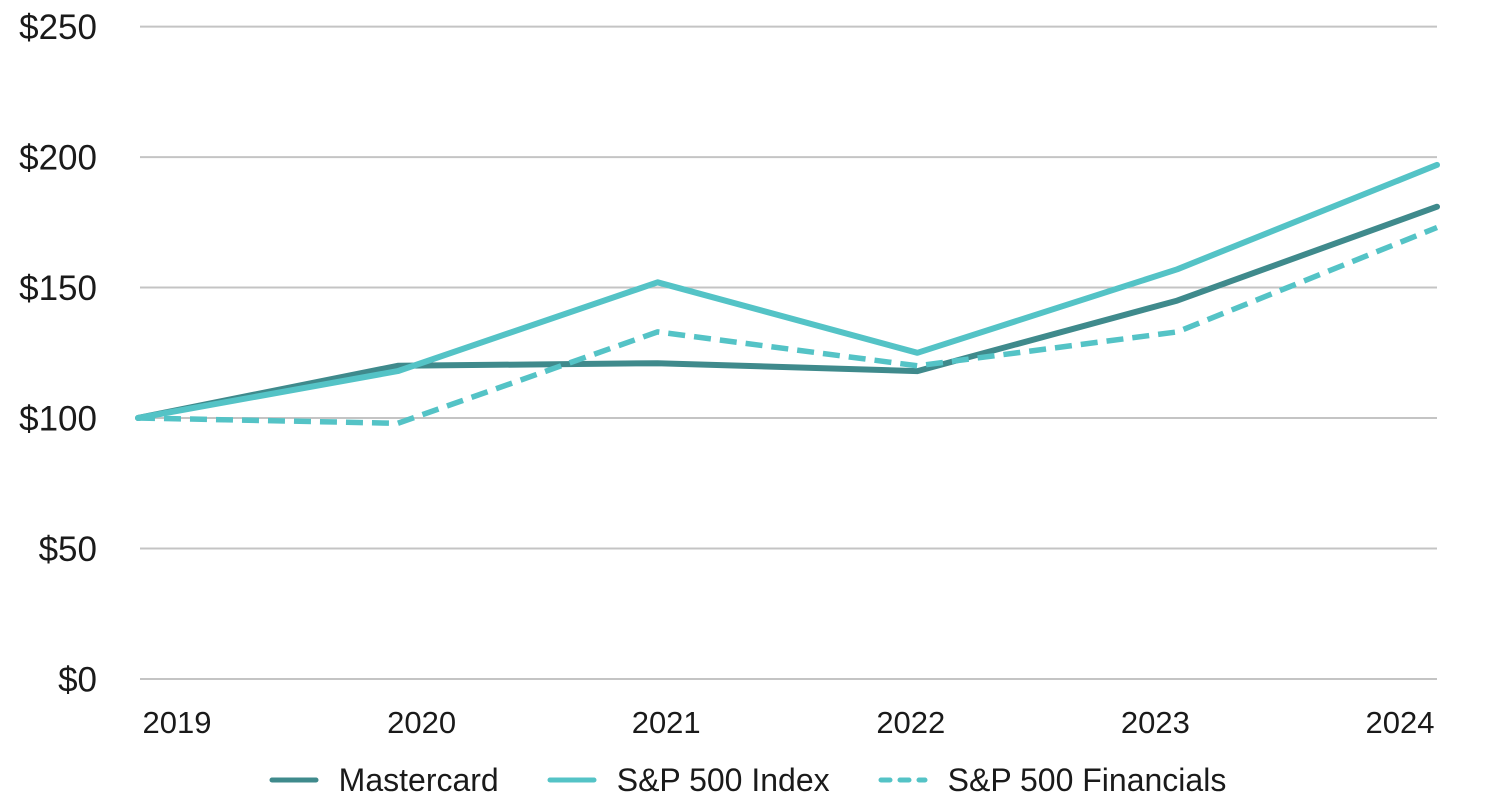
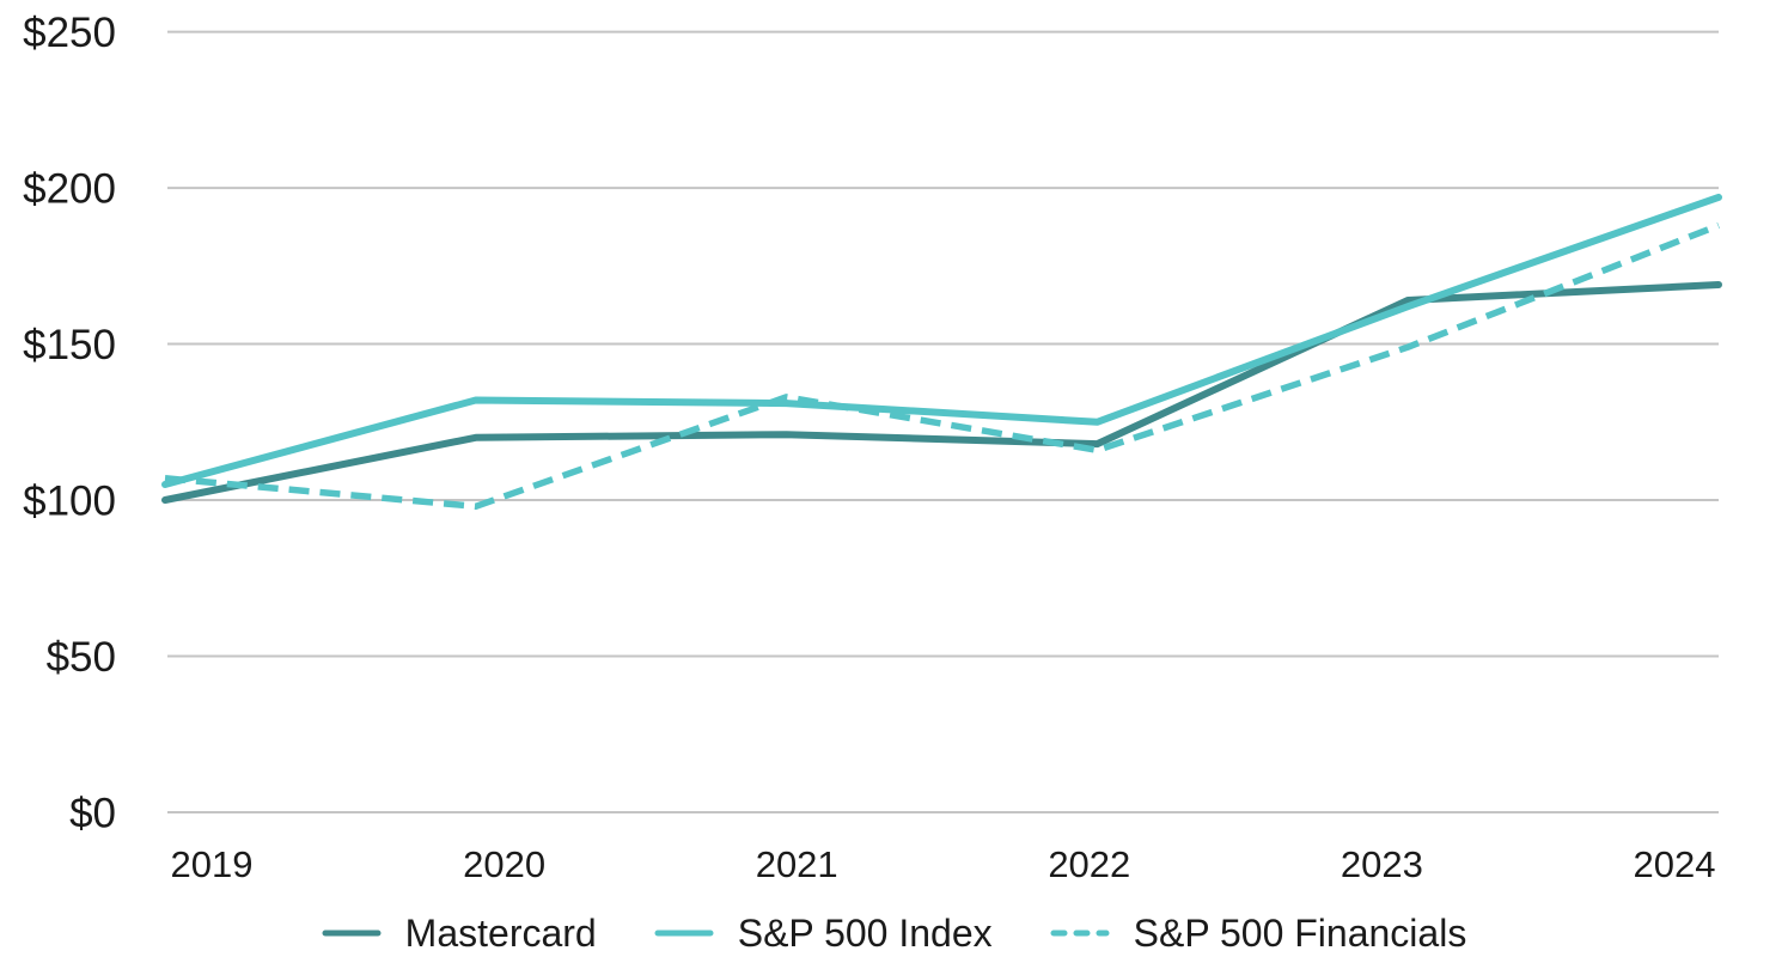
S&P 500 Index/2019: $100 -> $105
S&P 500 Financials/2019: $100 -> $107
S&P 500 Index/2020: $118 -> $132
S&P 500 Index/2021: $152 -> $131
S&P 500 Financials/2022: $120 -> $116
Mastercard/2023: $145 -> $164
S&P 500 Index/2023: $157 -> $162
S&P 500 Financials/2023: $133 -> $149
Mastercard/2024: $181 -> $169
S&P 500 Financials/2024: $173 -> $188
